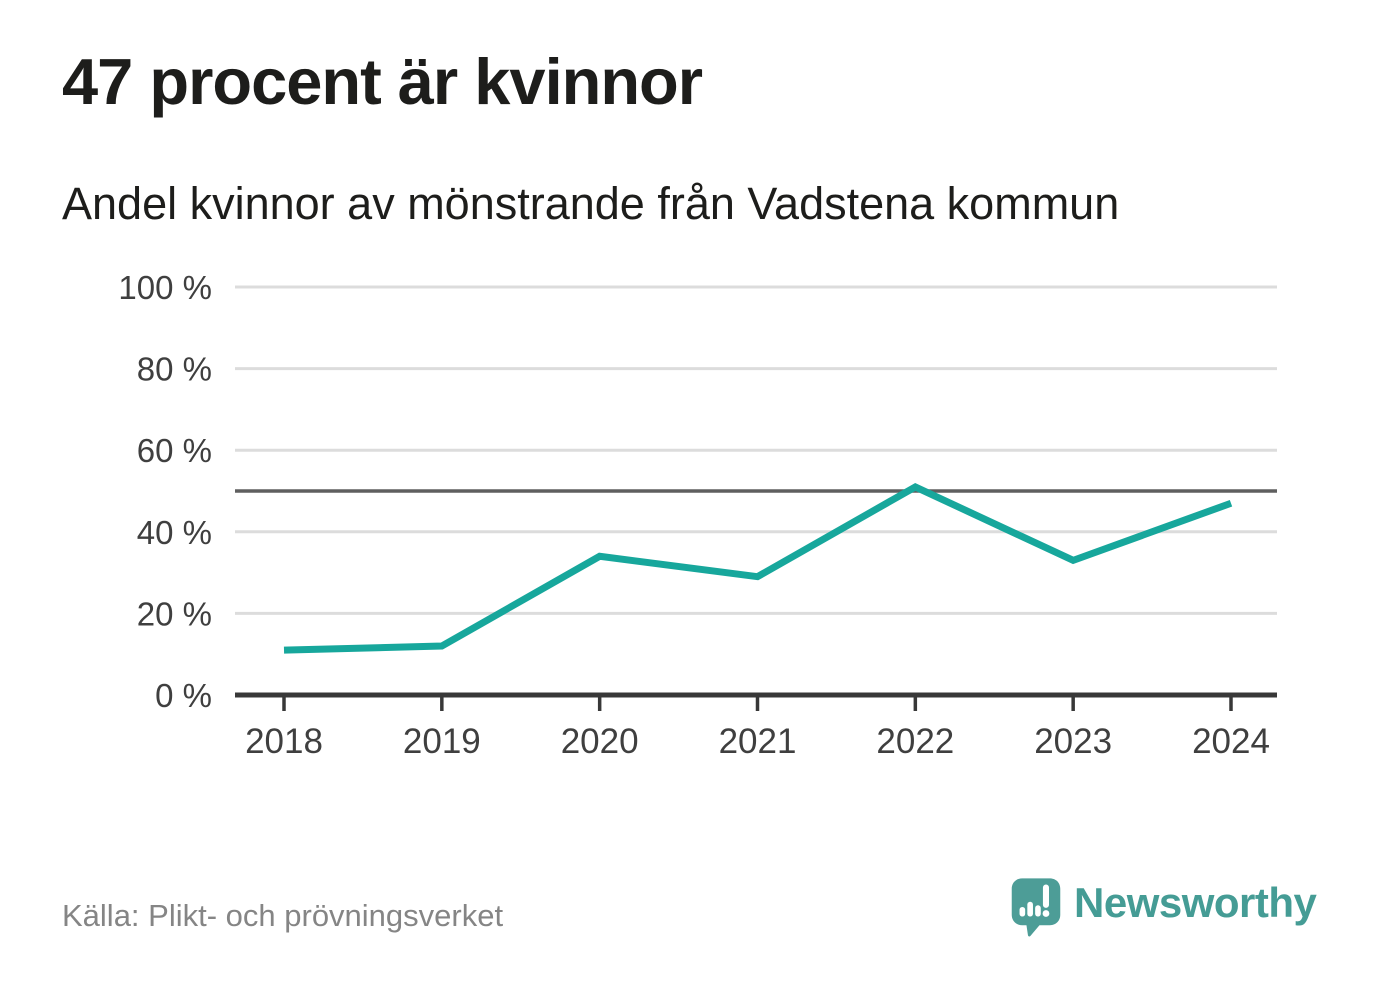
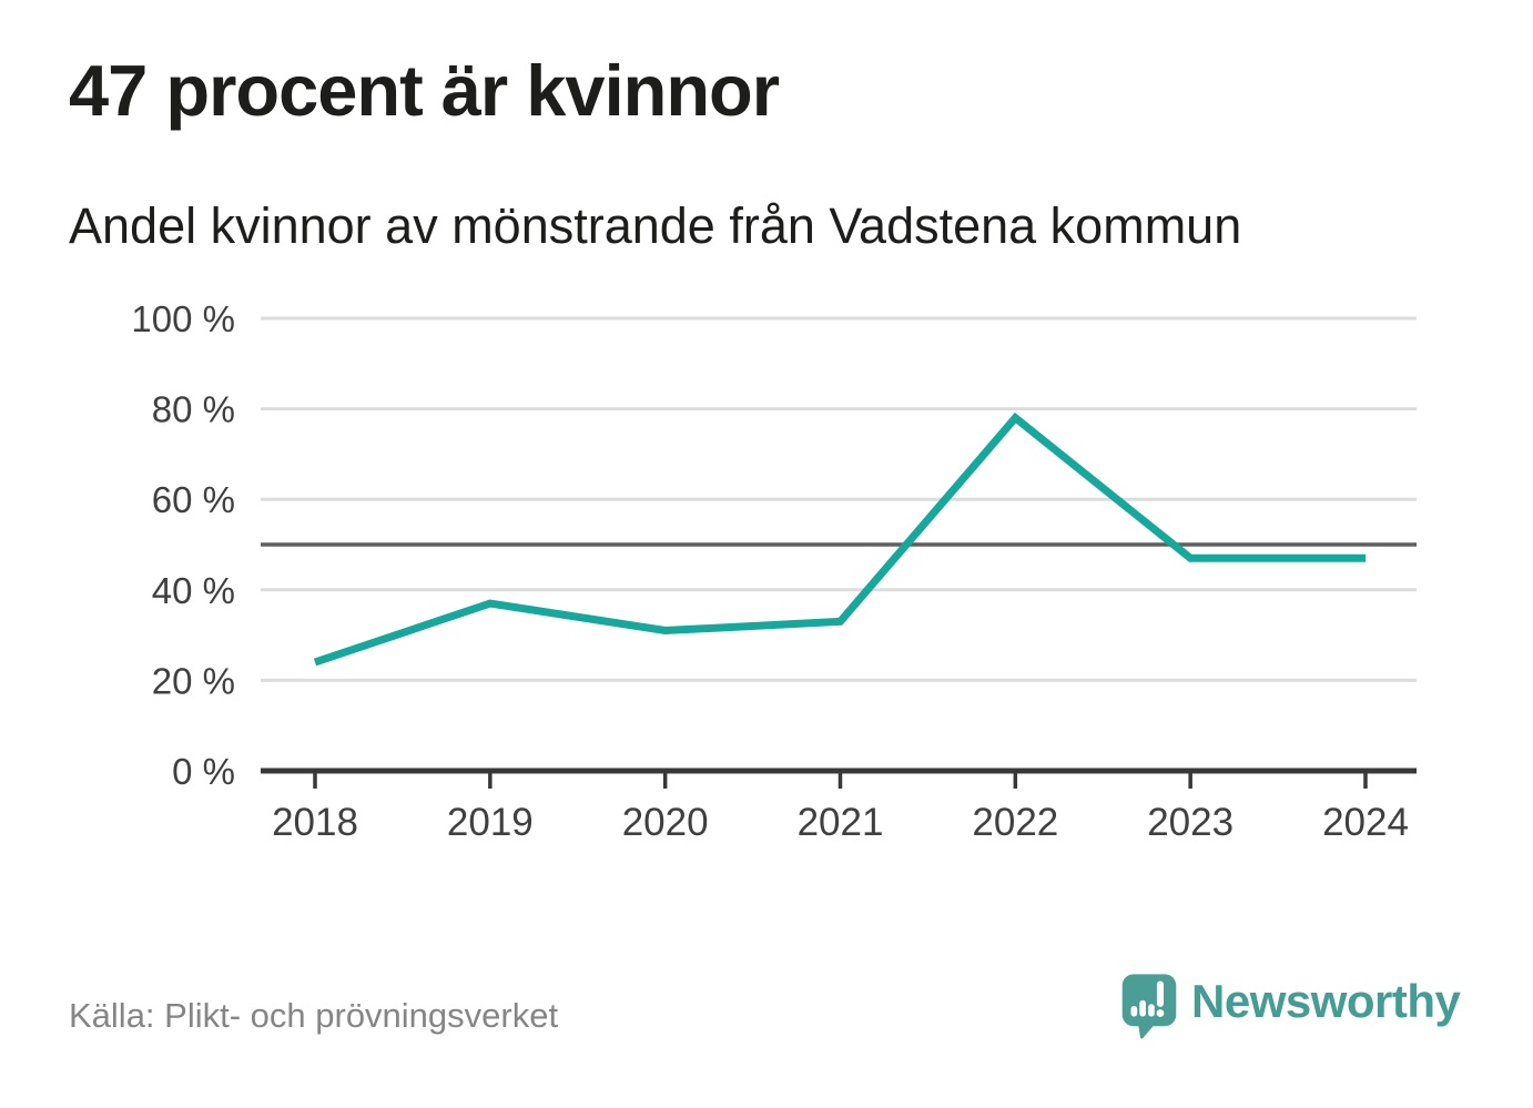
2018: 11% -> 24%
2019: 12% -> 37%
2020: 34% -> 31%
2021: 29% -> 33%
2022: 51% -> 78%
2023: 33% -> 47%
